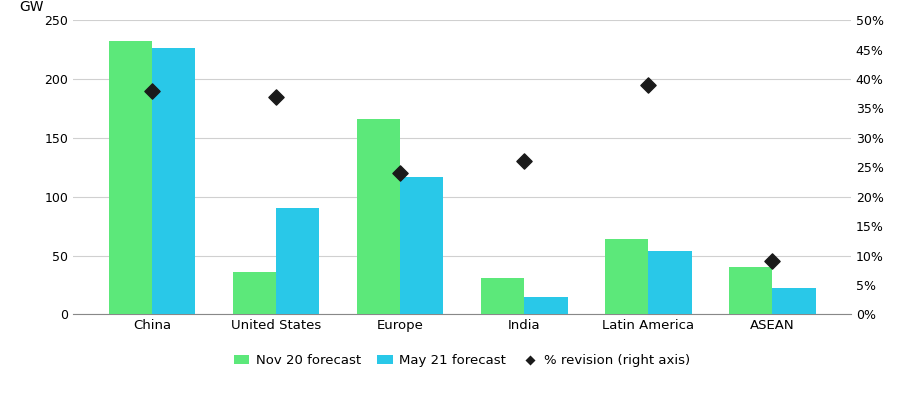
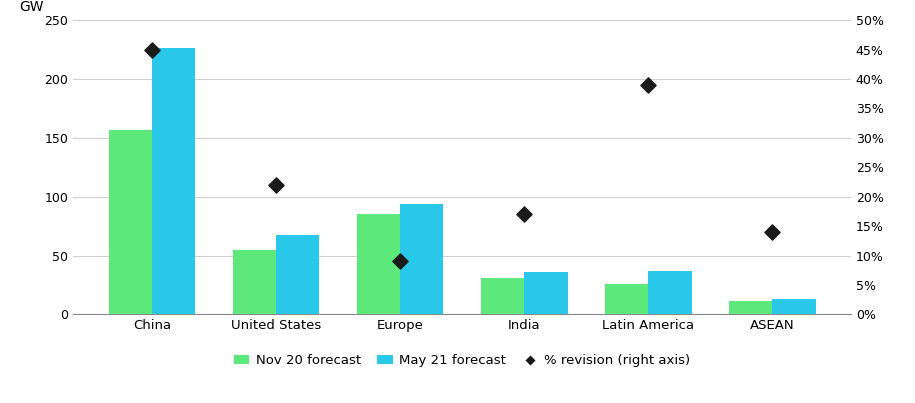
Nov 20 forecast/China: 232 -> 157
% revision (right axis)/China: 38% -> 45%
Nov 20 forecast/United States: 36 -> 55
% revision (right axis)/United States: 37% -> 22%
May 21 forecast/United States: 90 -> 67
Nov 20 forecast/Europe: 166 -> 85
% revision (right axis)/Europe: 24% -> 9%
May 21 forecast/Europe: 117 -> 94
% revision (right axis)/India: 26% -> 17%
May 21 forecast/India: 15 -> 36
Nov 20 forecast/Latin America: 64 -> 26
May 21 forecast/Latin America: 54 -> 37
Nov 20 forecast/ASEAN: 40 -> 11
% revision (right axis)/ASEAN: 9% -> 14%
May 21 forecast/ASEAN: 22 -> 13
